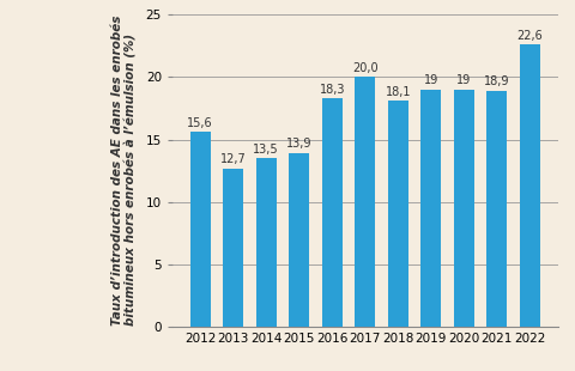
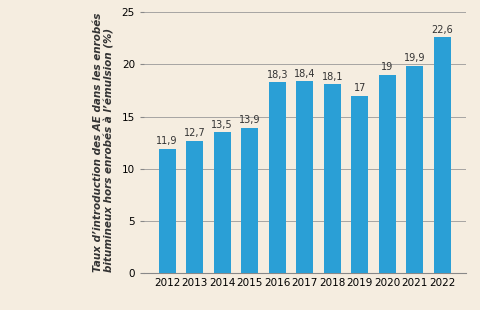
2012: 15,6 -> 11,9
2017: 20,0 -> 18,4
2019: 19 -> 17
2021: 18,9 -> 19,9
